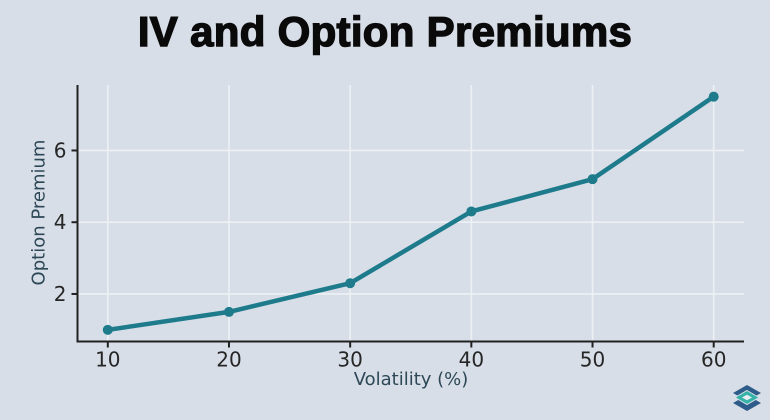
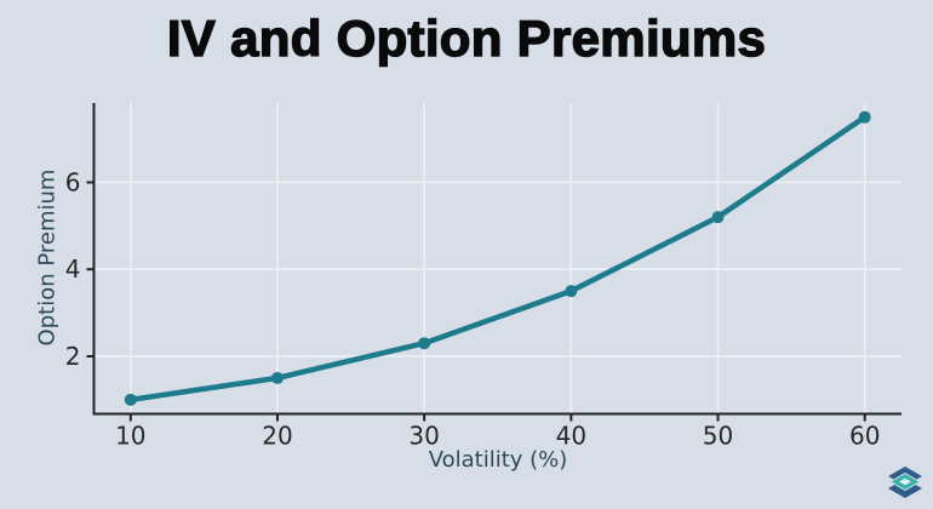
40: 4.3 -> 3.5
